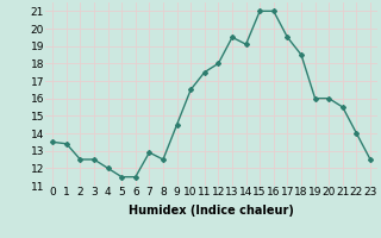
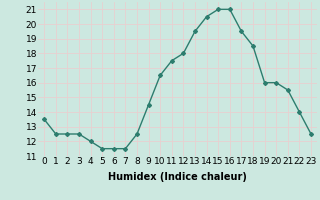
1: 13.4 -> 12.5
7: 12.9 -> 11.5
14: 19.1 -> 20.5
